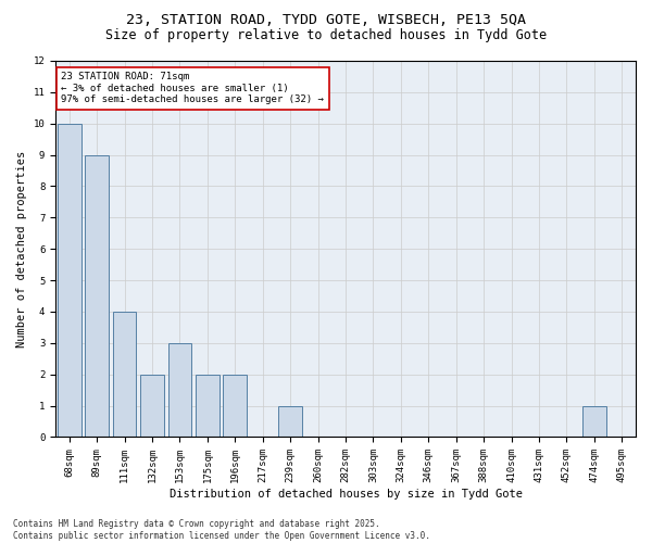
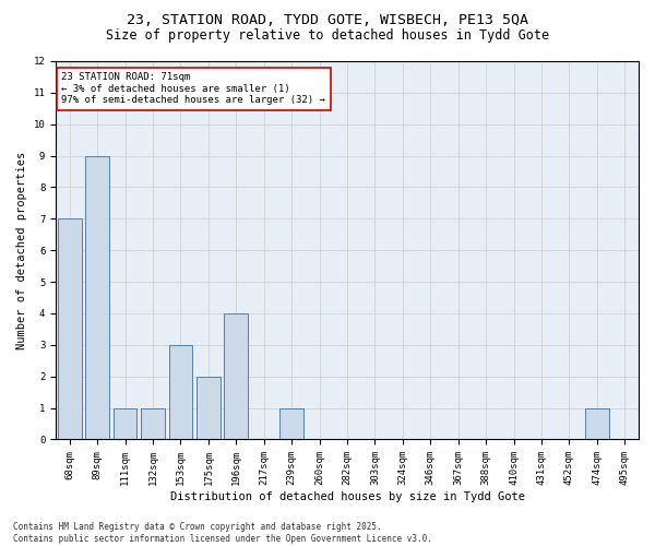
68sqm: 10 -> 7
111sqm: 4 -> 1
132sqm: 2 -> 1
196sqm: 2 -> 4
